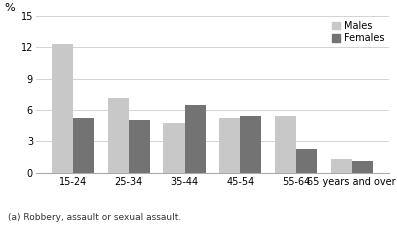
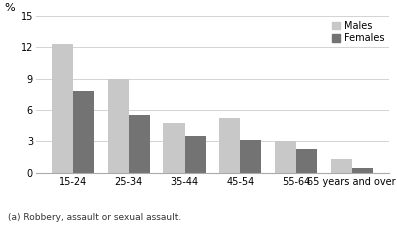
Females/15-24: 5.2 -> 7.8
Males/25-34: 7.1 -> 9.0
Females/25-34: 5.0 -> 5.5
Females/35-44: 6.5 -> 3.5
Females/45-54: 5.4 -> 3.1
Males/55-64: 5.4 -> 3.0
Females/65 years and over: 1.1 -> 0.4
